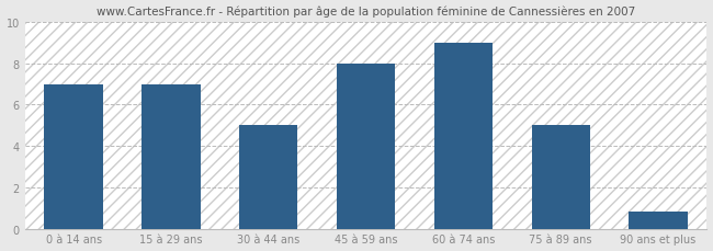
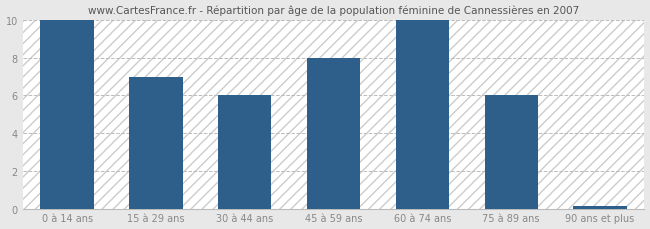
0 à 14 ans: 7.0 -> 10.0
30 à 44 ans: 5.0 -> 6.0
60 à 74 ans: 9.0 -> 10.0
75 à 89 ans: 5.0 -> 6.0
90 ans et plus: 0.8 -> 0.1
